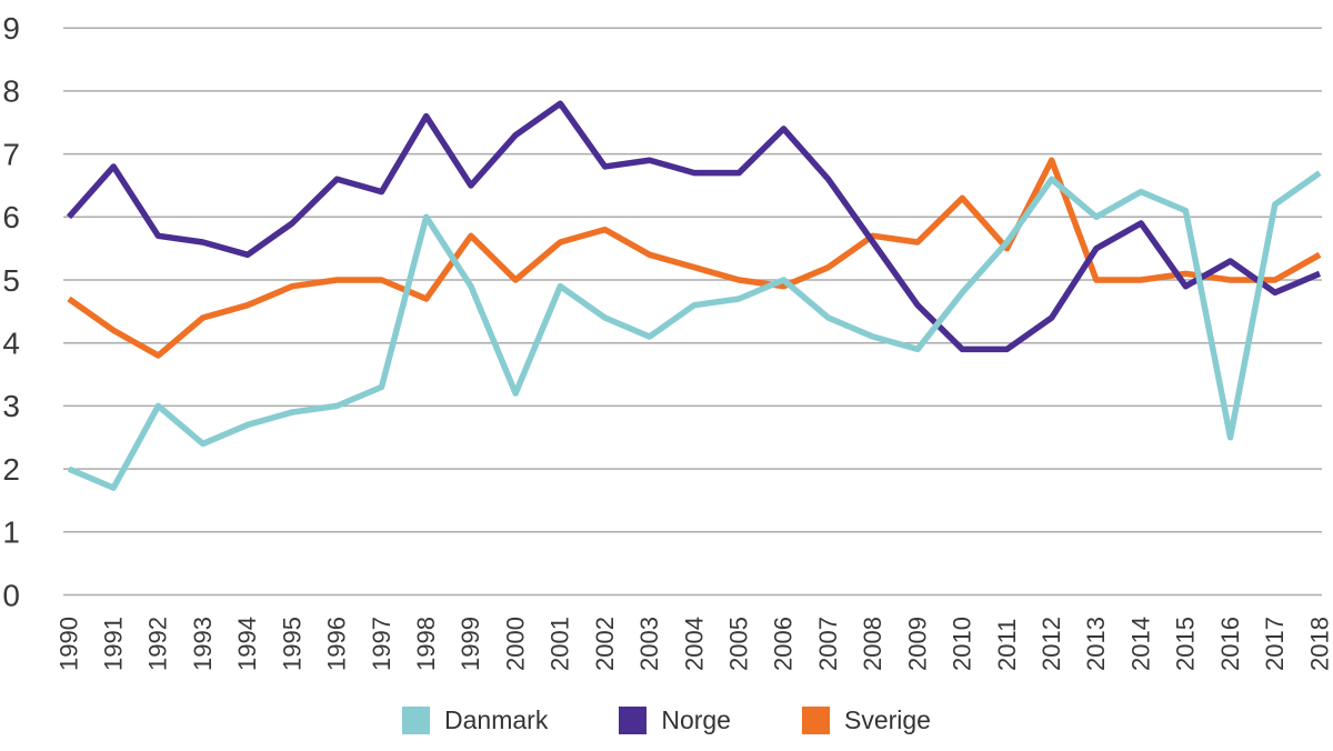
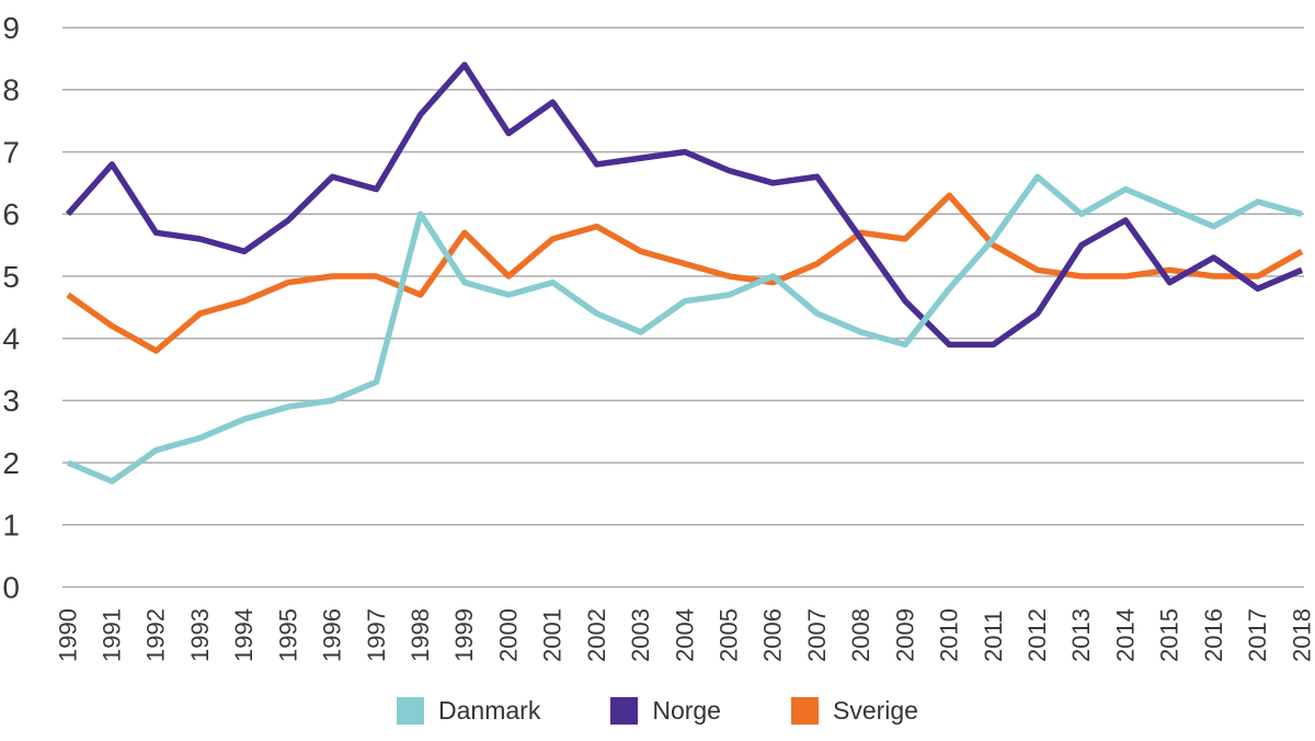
Danmark/1992: 3.0 -> 2.2
Norge/1999: 6.5 -> 8.4
Danmark/2000: 3.2 -> 4.7
Norge/2004: 6.7 -> 7.0
Norge/2006: 7.4 -> 6.5
Sverige/2012: 6.9 -> 5.1
Danmark/2016: 2.5 -> 5.8
Danmark/2018: 6.7 -> 6.0
